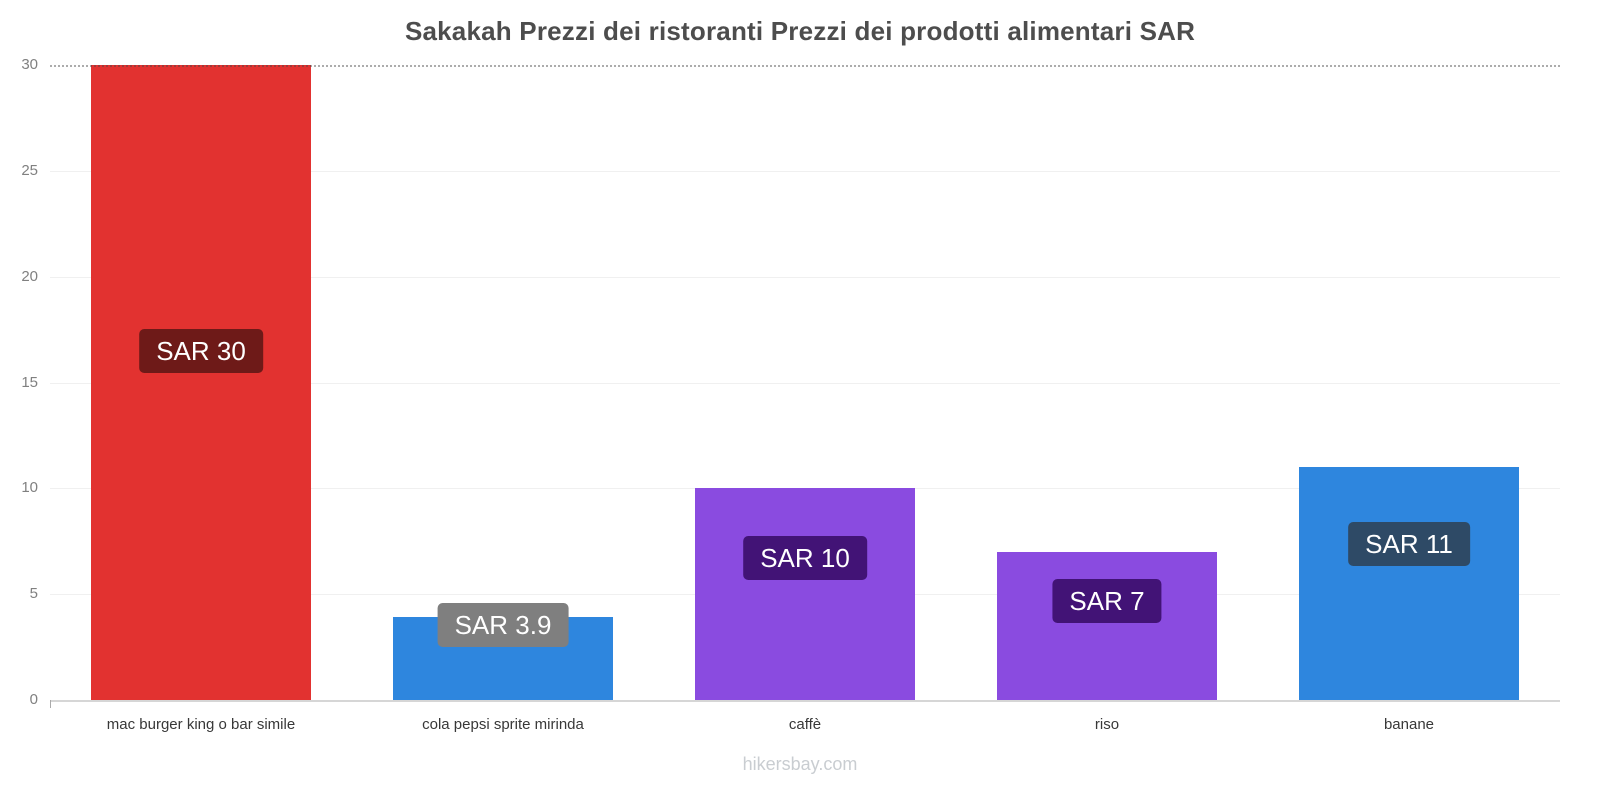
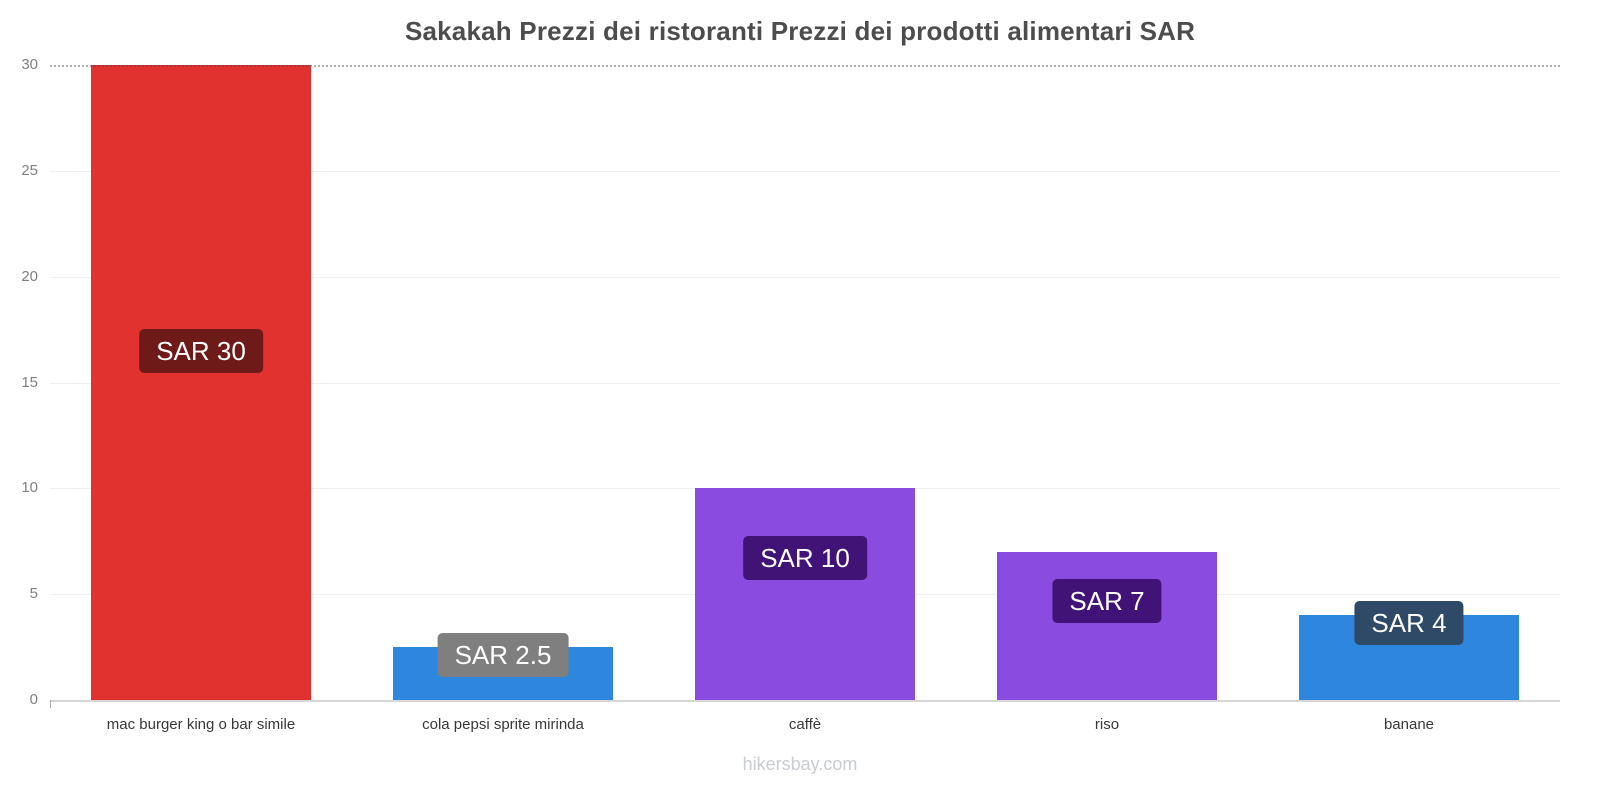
cola pepsi sprite mirinda: 3.9 -> 2.5
banane: 11 -> 4
